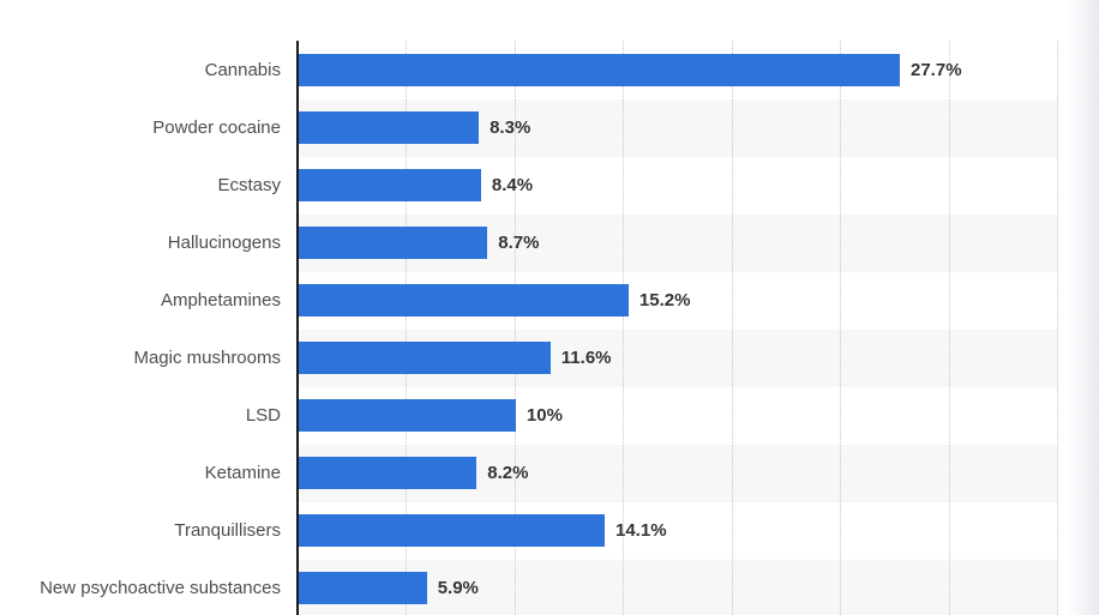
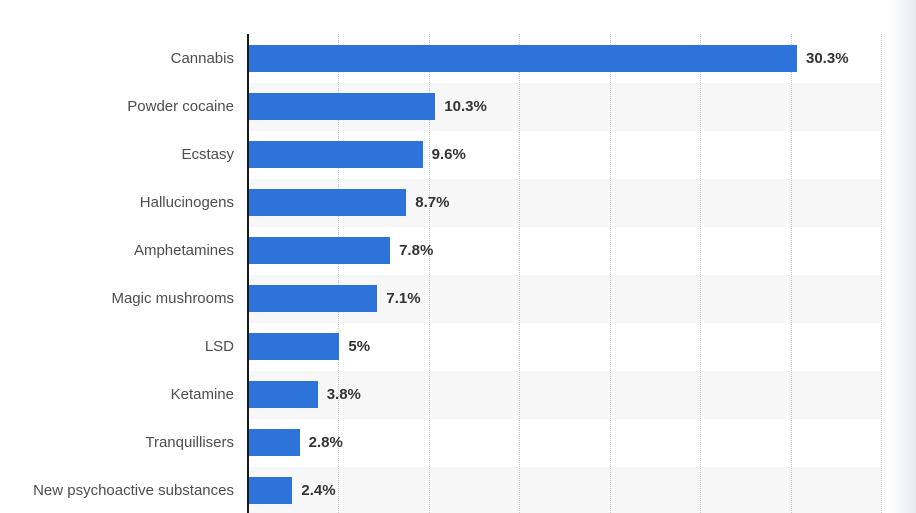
Cannabis: 27.7% -> 30.3%
Powder cocaine: 8.3% -> 10.3%
Ecstasy: 8.4% -> 9.6%
Amphetamines: 15.2% -> 7.8%
Magic mushrooms: 11.6% -> 7.1%
LSD: 10% -> 5%
Ketamine: 8.2% -> 3.8%
Tranquillisers: 14.1% -> 2.8%
New psychoactive substances: 5.9% -> 2.4%
